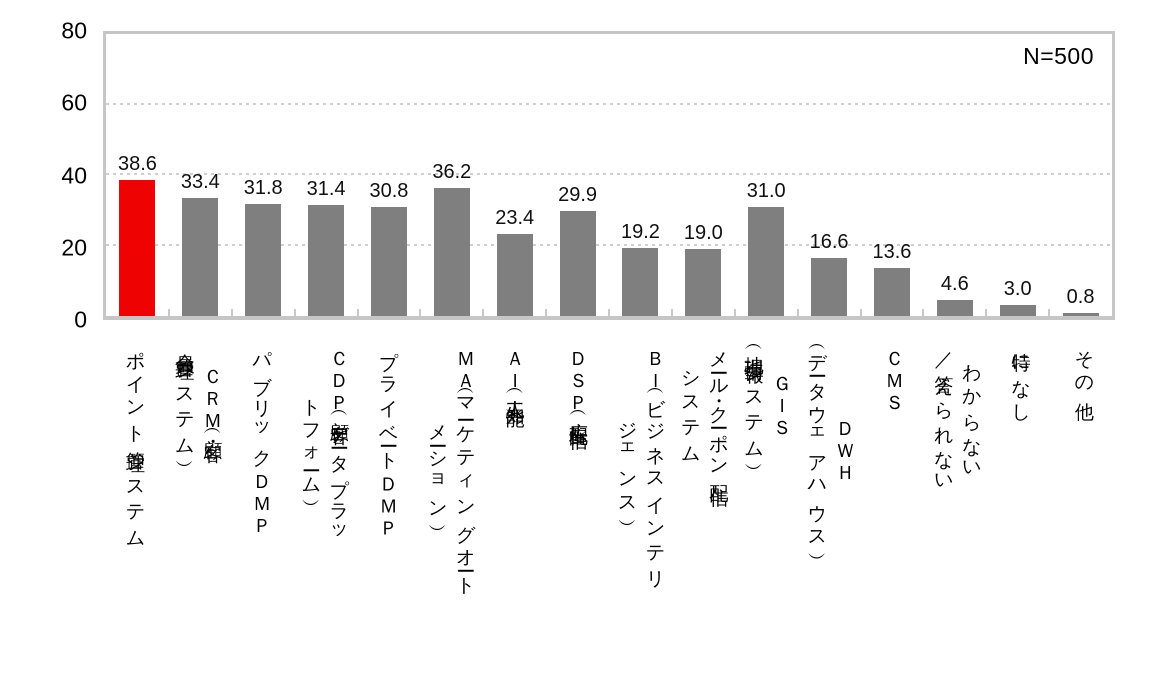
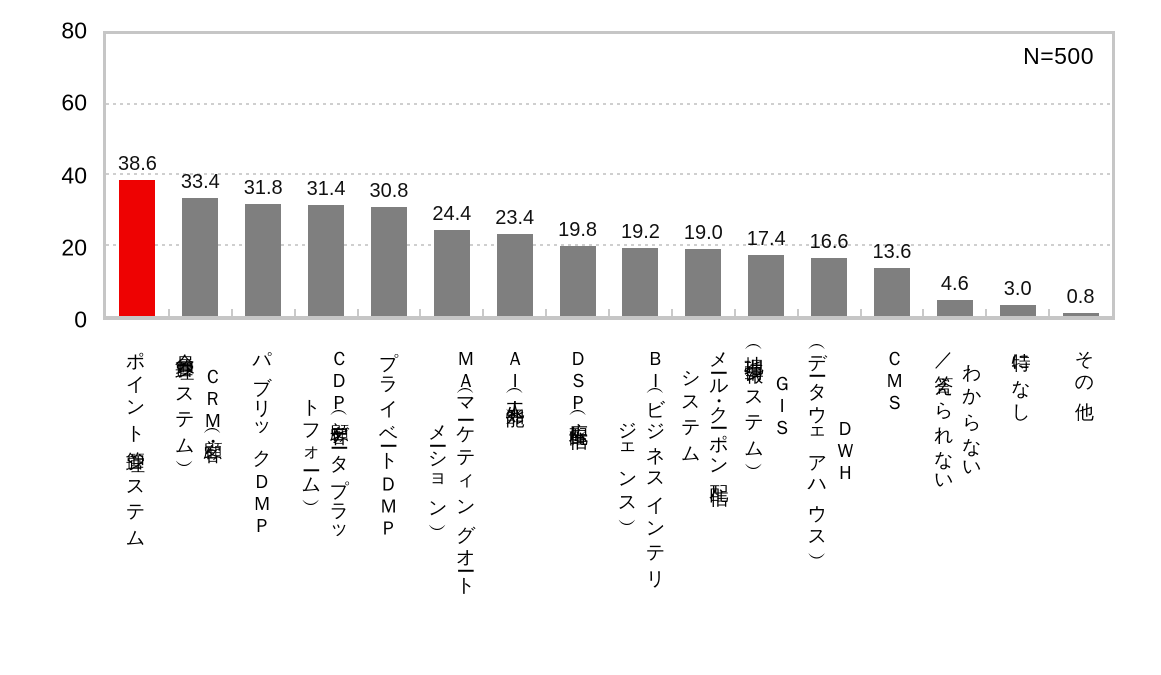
ＭＡ（マーケティングオート メーション）: 36.2 -> 24.4
ＤＳＰ（広告配信）: 29.9 -> 19.8
ＧＩＳ （地理情報システム）: 31.0 -> 17.4
